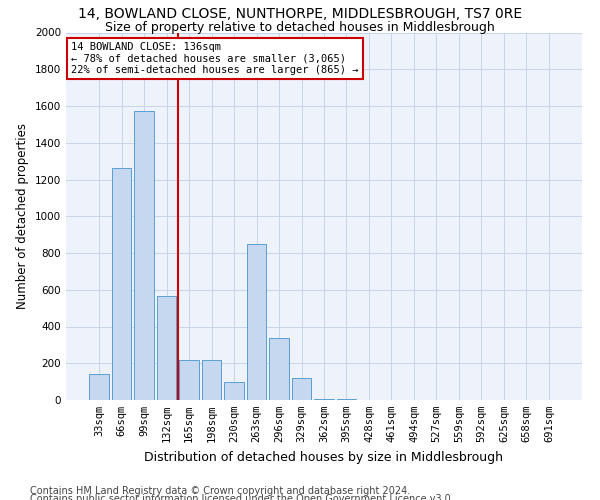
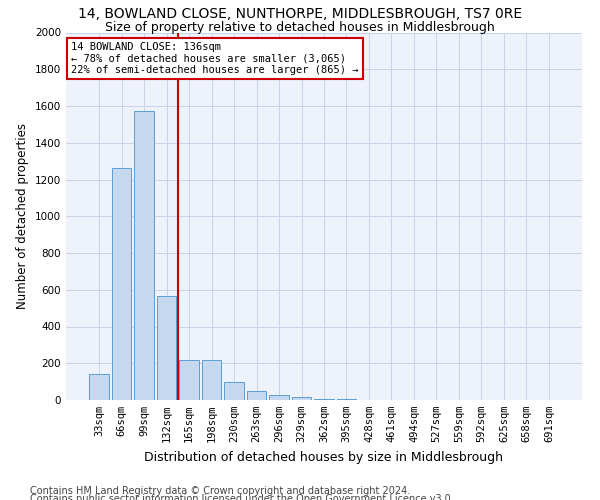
263sqm: 850 -> 50
296sqm: 340 -> 30
329sqm: 120 -> 20
